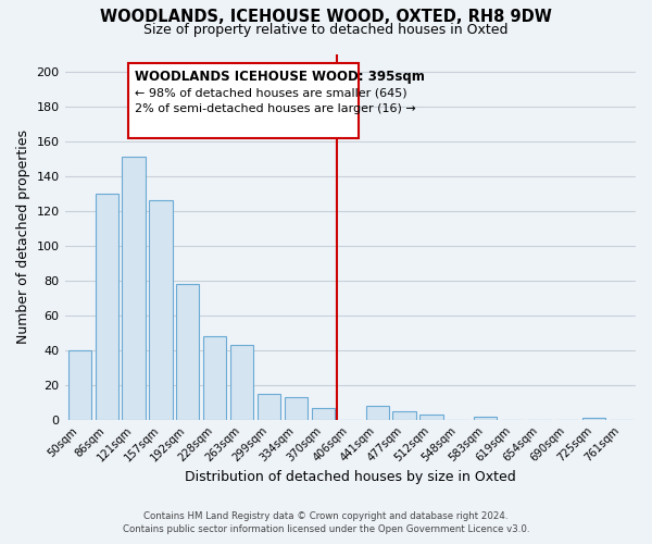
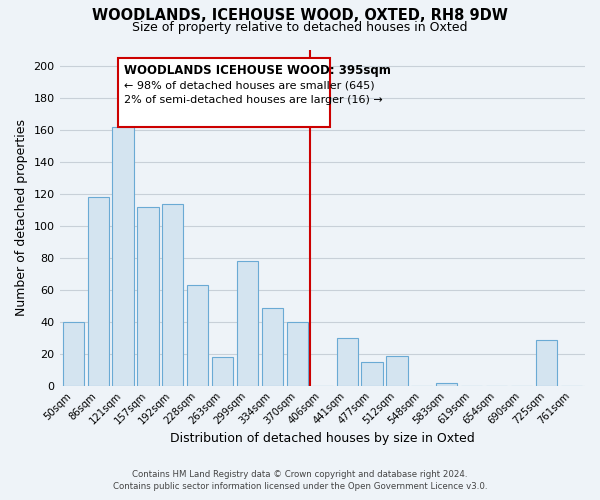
86sqm: 130 -> 118
121sqm: 151 -> 162
157sqm: 126 -> 112
192sqm: 78 -> 114
228sqm: 48 -> 63
263sqm: 43 -> 18
299sqm: 15 -> 78
334sqm: 13 -> 49
370sqm: 7 -> 40
441sqm: 8 -> 30
477sqm: 5 -> 15
512sqm: 3 -> 19
725sqm: 1 -> 29
